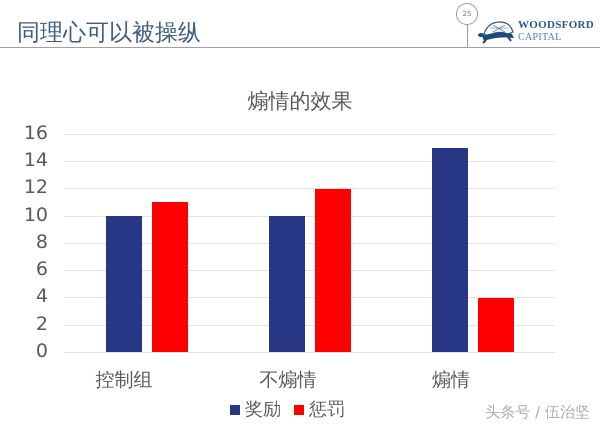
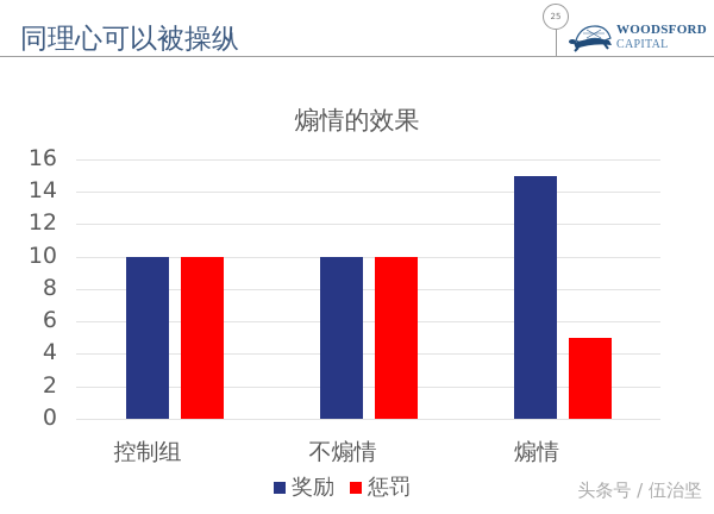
惩罚/控制组: 11 -> 10
惩罚/不煽情: 12 -> 10
惩罚/煽情: 4 -> 5
